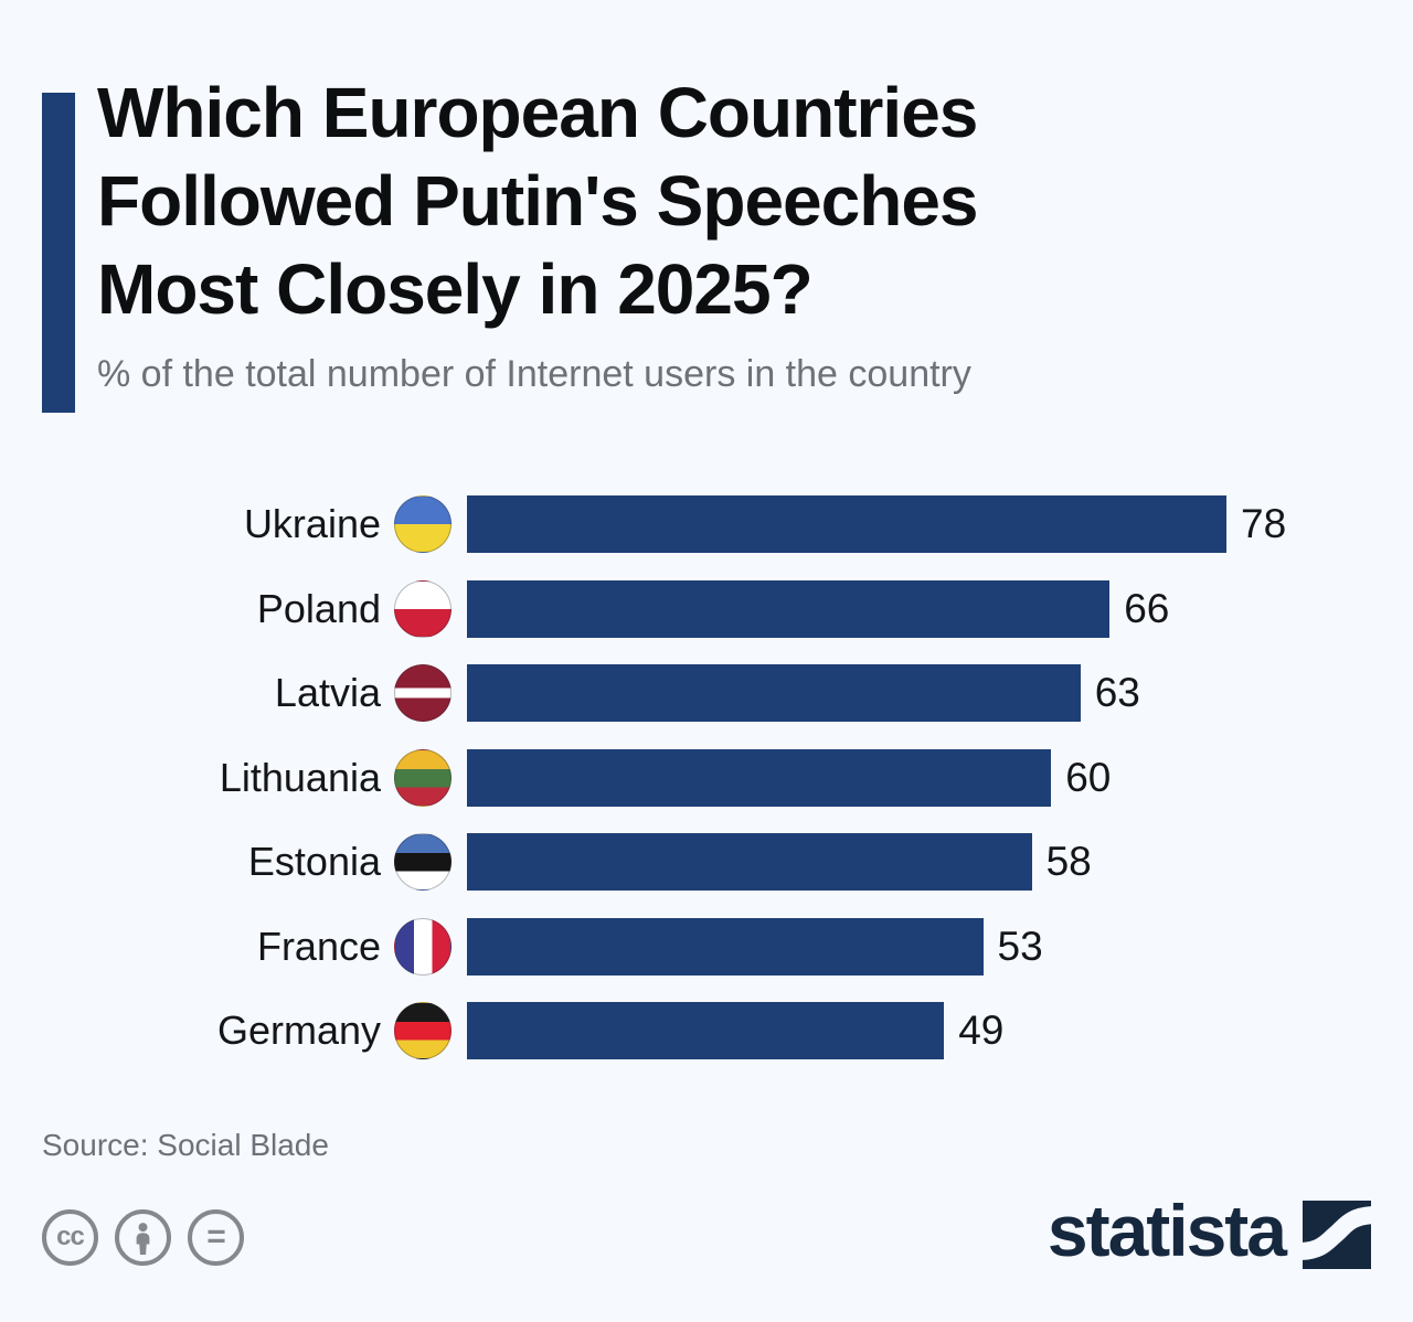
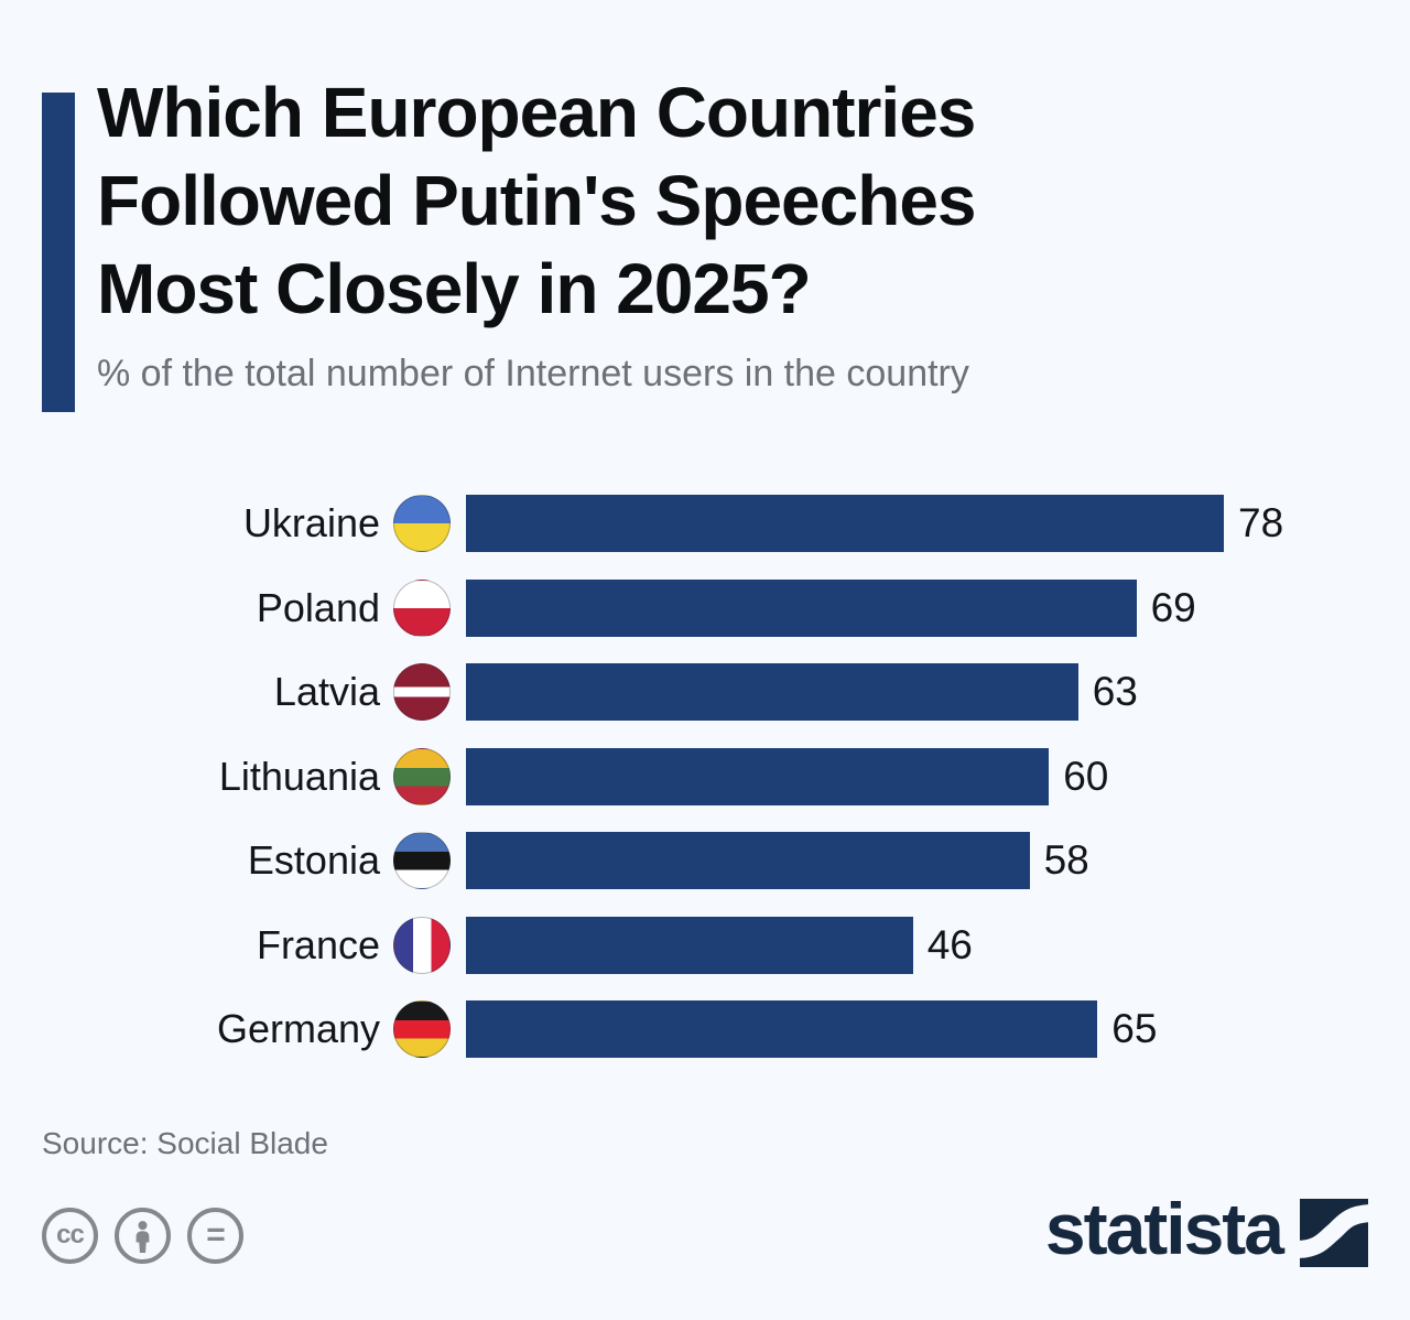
Poland: 66 -> 69
France: 53 -> 46
Germany: 49 -> 65
